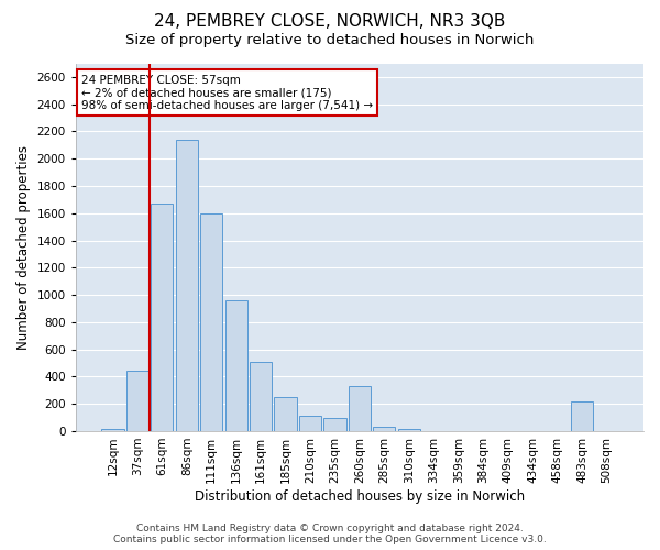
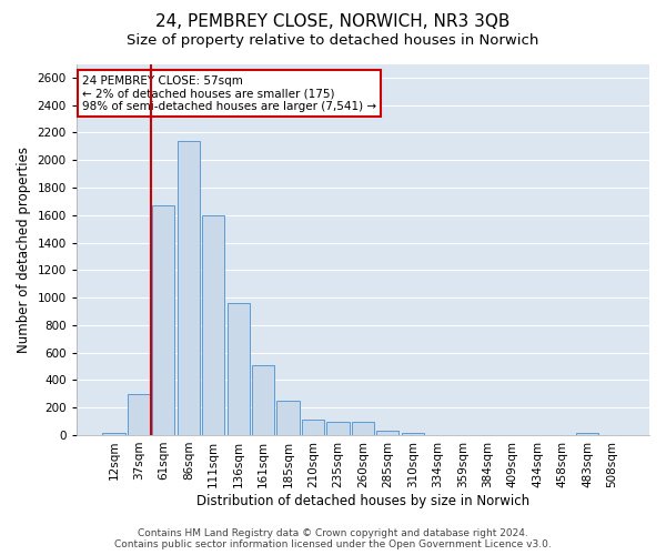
37sqm: 440 -> 300
260sqm: 330 -> 100
483sqm: 220 -> 20
